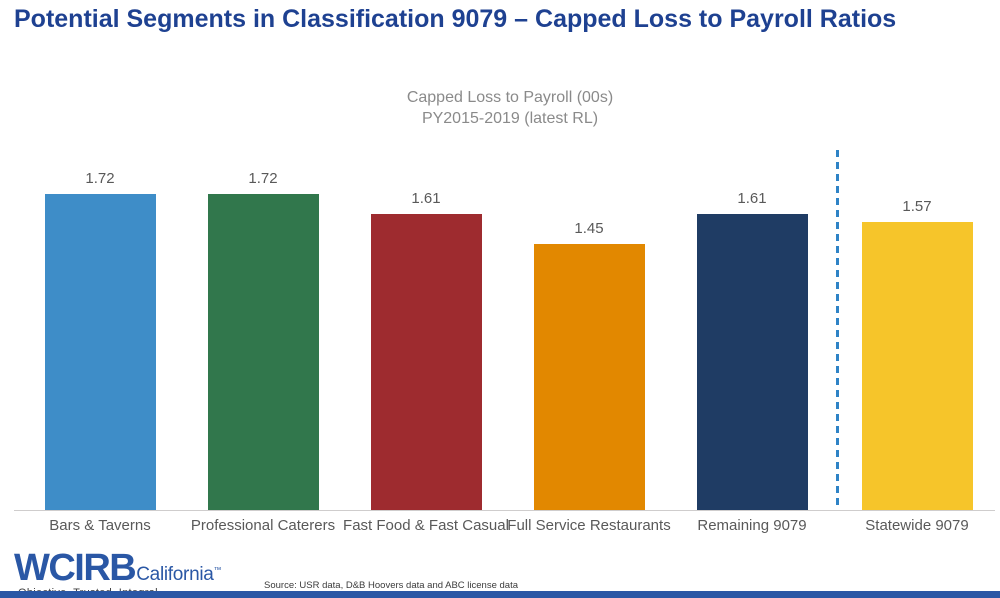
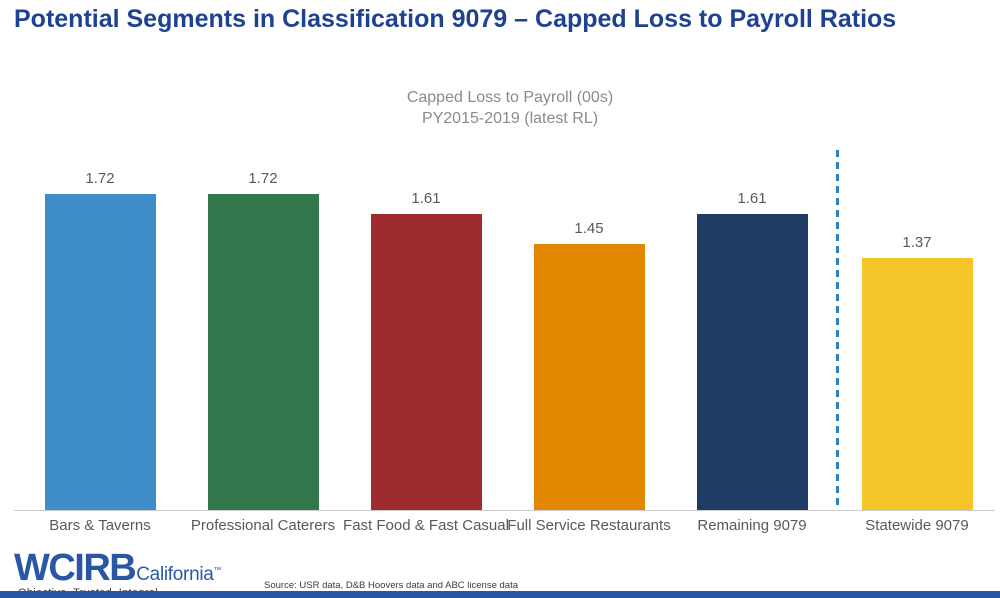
Statewide 9079: 1.57 -> 1.37
